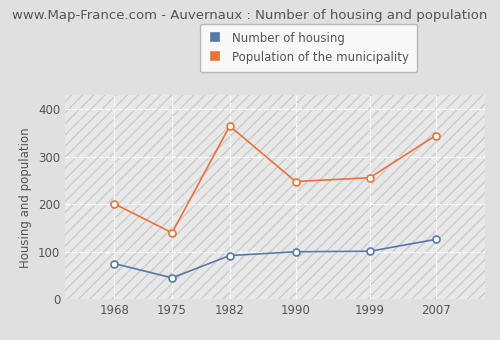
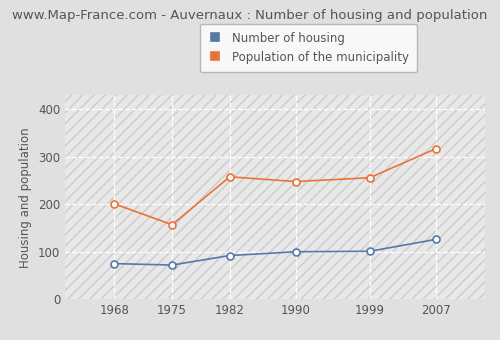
Number of housing/1975: 45 -> 72
Population of the municipality/1975: 140 -> 157
Population of the municipality/1982: 365 -> 258
Population of the municipality/2007: 345 -> 317
